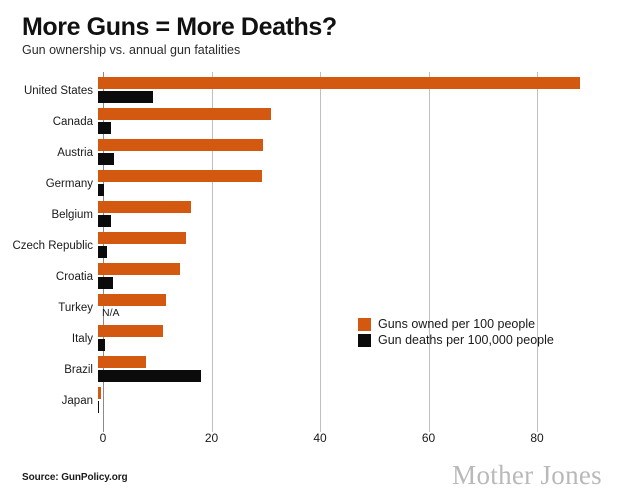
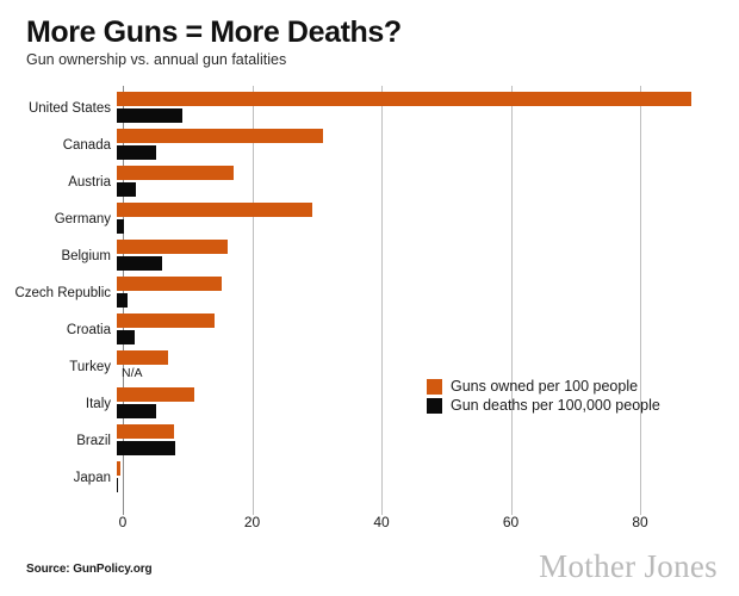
Gun deaths per 100,000 people/Canada: 2 -> 6
Guns owned per 100 people/Austria: 30 -> 18
Gun deaths per 100,000 people/Belgium: 2 -> 7
Guns owned per 100 people/Turkey: 12 -> 8
Gun deaths per 100,000 people/Italy: 1 -> 6
Gun deaths per 100,000 people/Brazil: 19 -> 9
